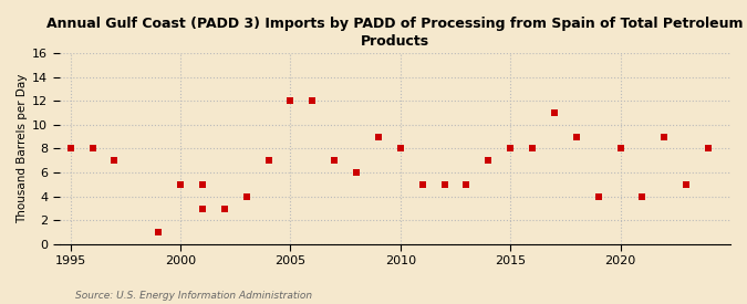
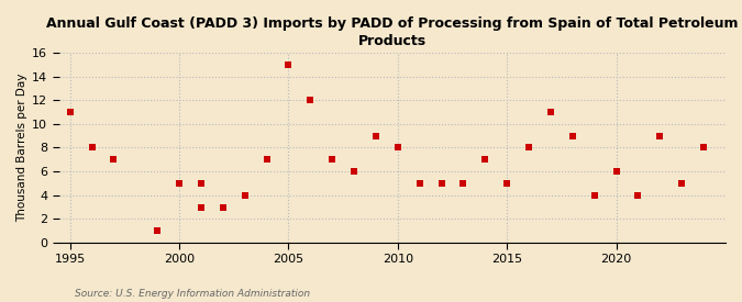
1995: 8 -> 11
2005: 12 -> 15
2015: 8 -> 5
2020: 8 -> 6
